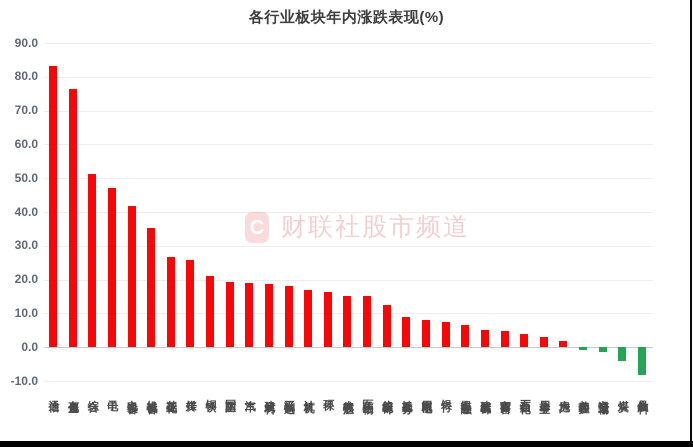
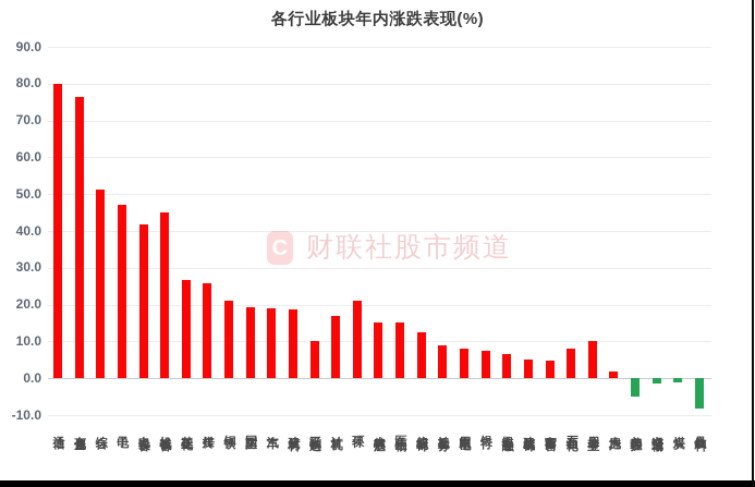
通信: 83 -> 80
机械设备: 35 -> 45
轻工制造: 18 -> 10
环保: 16 -> 21
石油石化: 4 -> 8
公用事业: 3 -> 10
美容护理: -1 -> -5
煤炭: -4 -> -1
